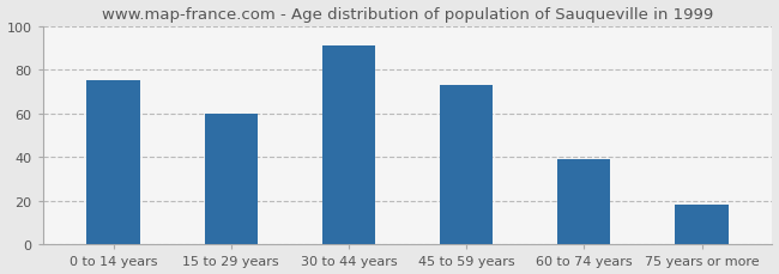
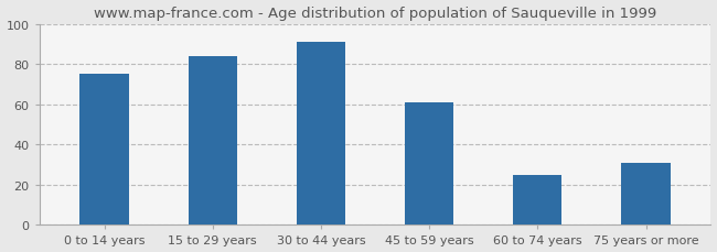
15 to 29 years: 60 -> 84
45 to 59 years: 73 -> 61
60 to 74 years: 39 -> 25
75 years or more: 18 -> 31
